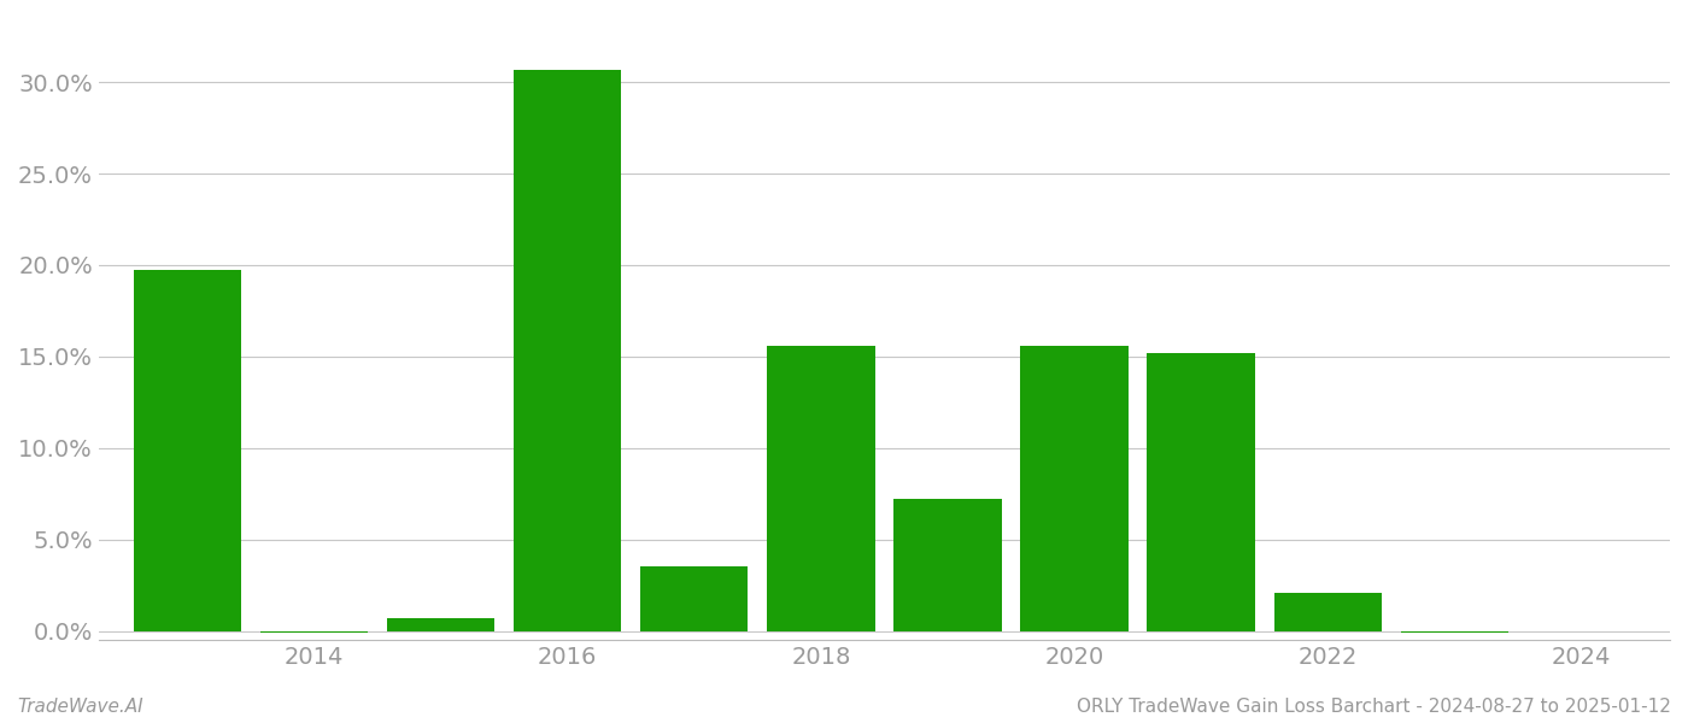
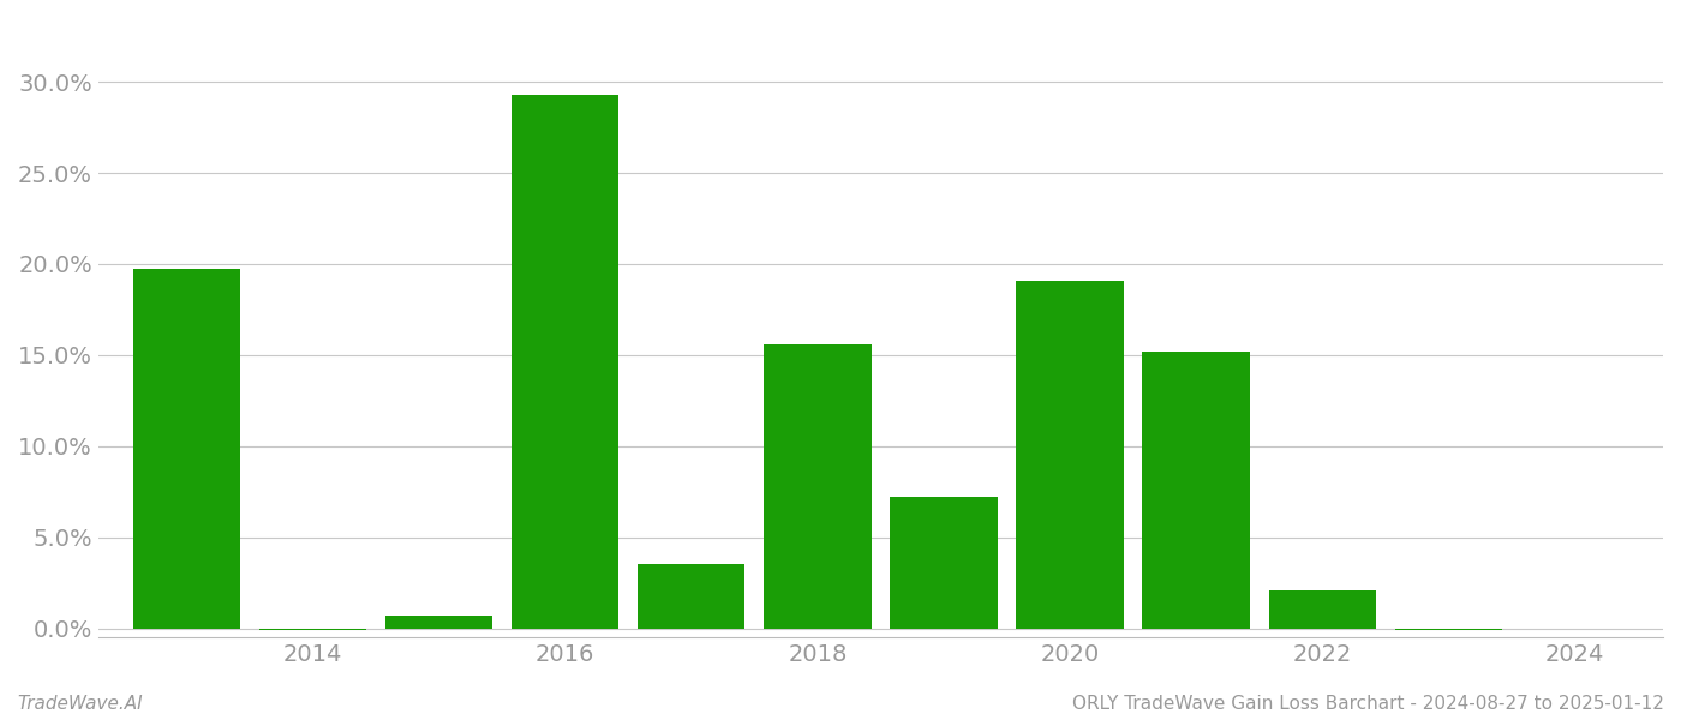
2016: 30.7% -> 29.3%
2020: 15.6% -> 19.1%
